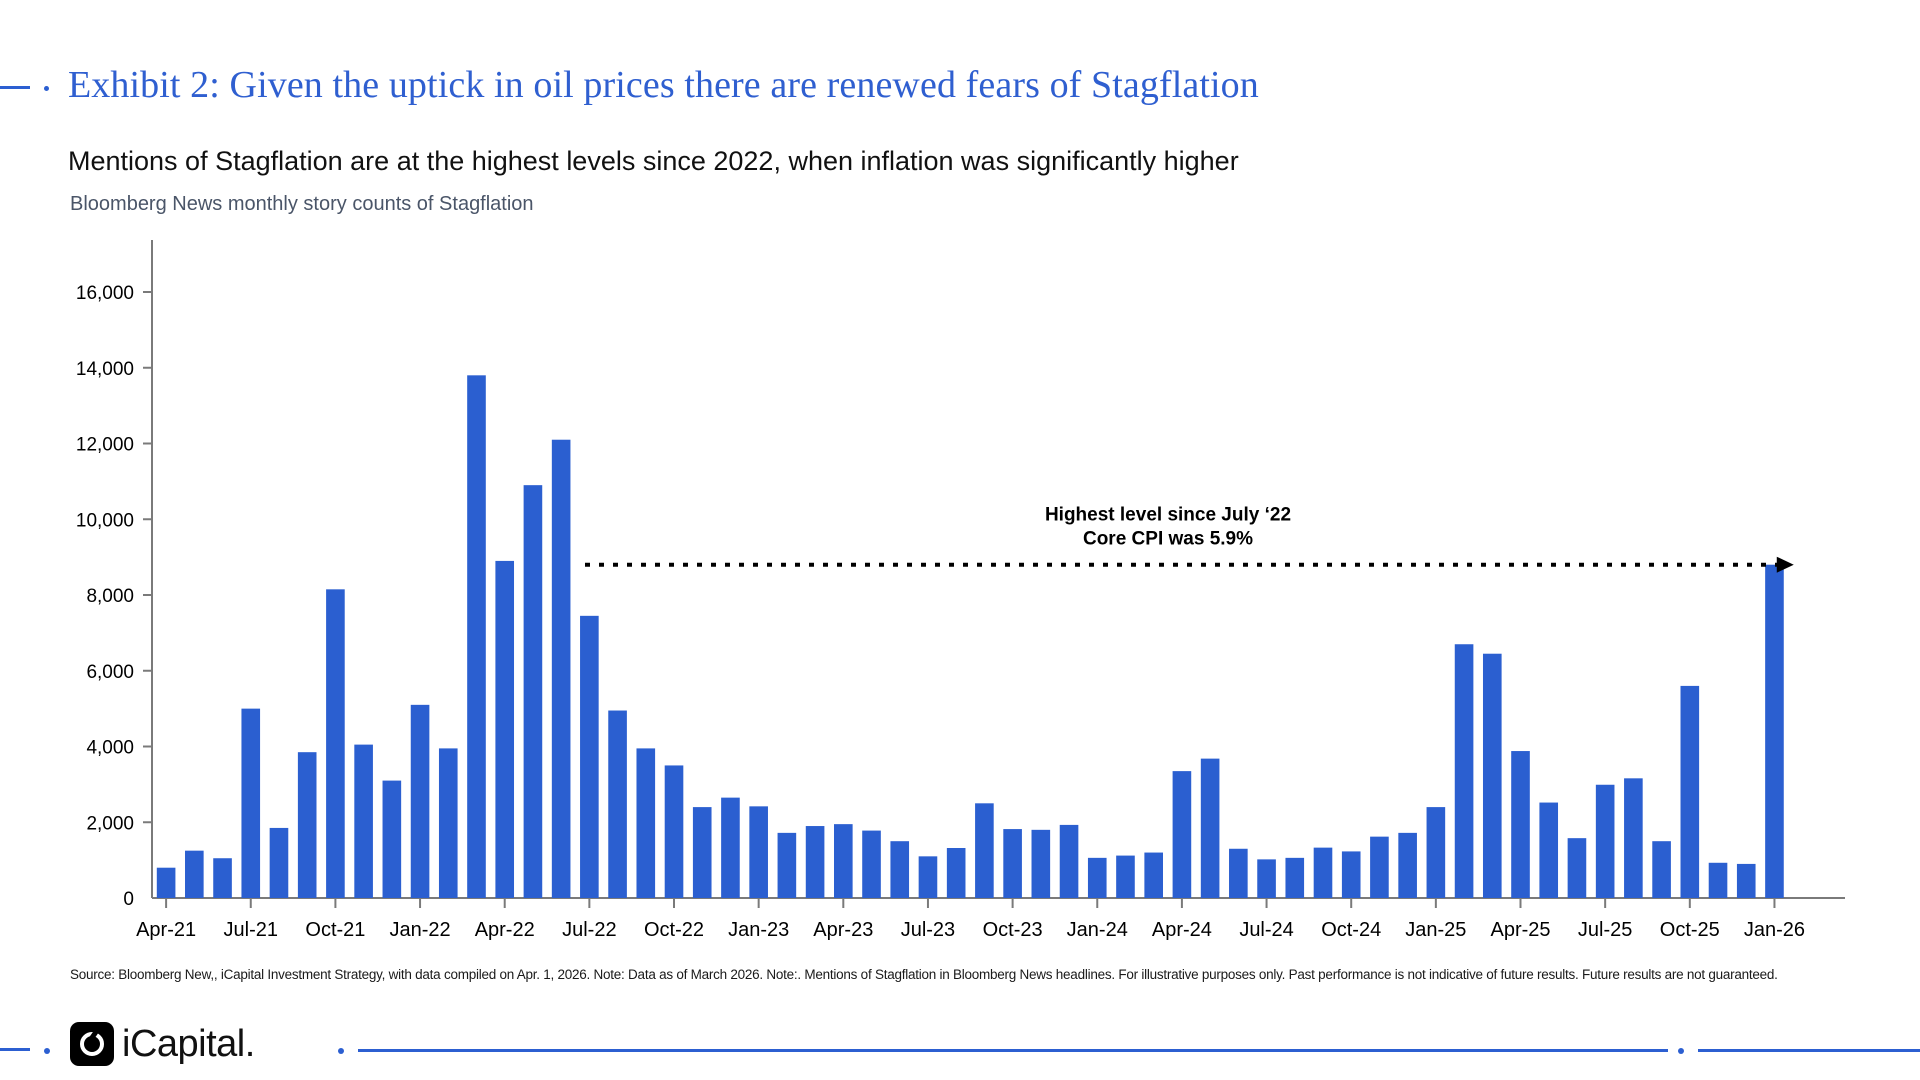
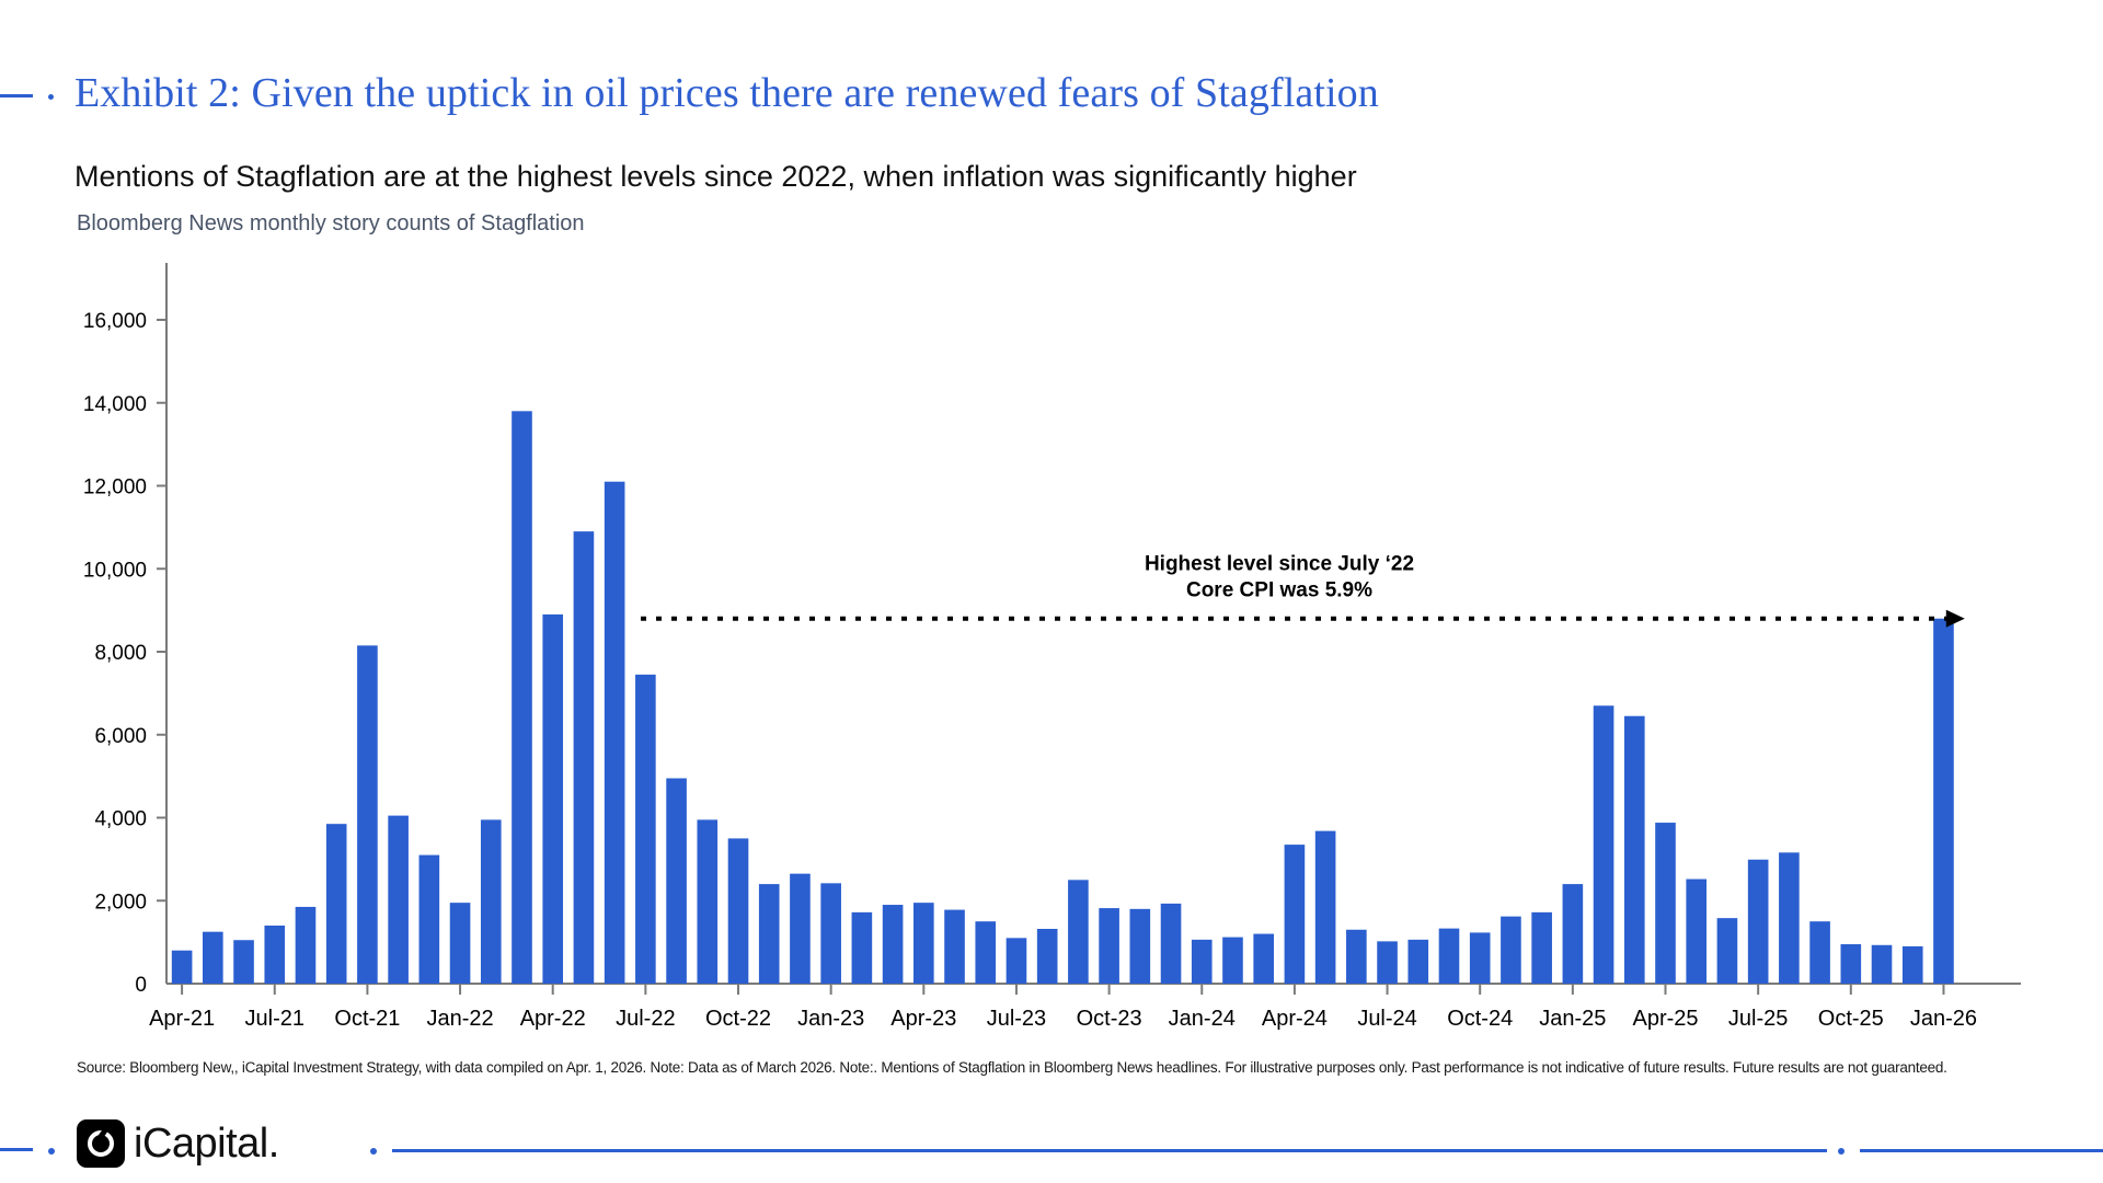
Jul-21: 5000 -> 1400
Jan-22: 5100 -> 2000
Oct-25: 5600 -> 1000
